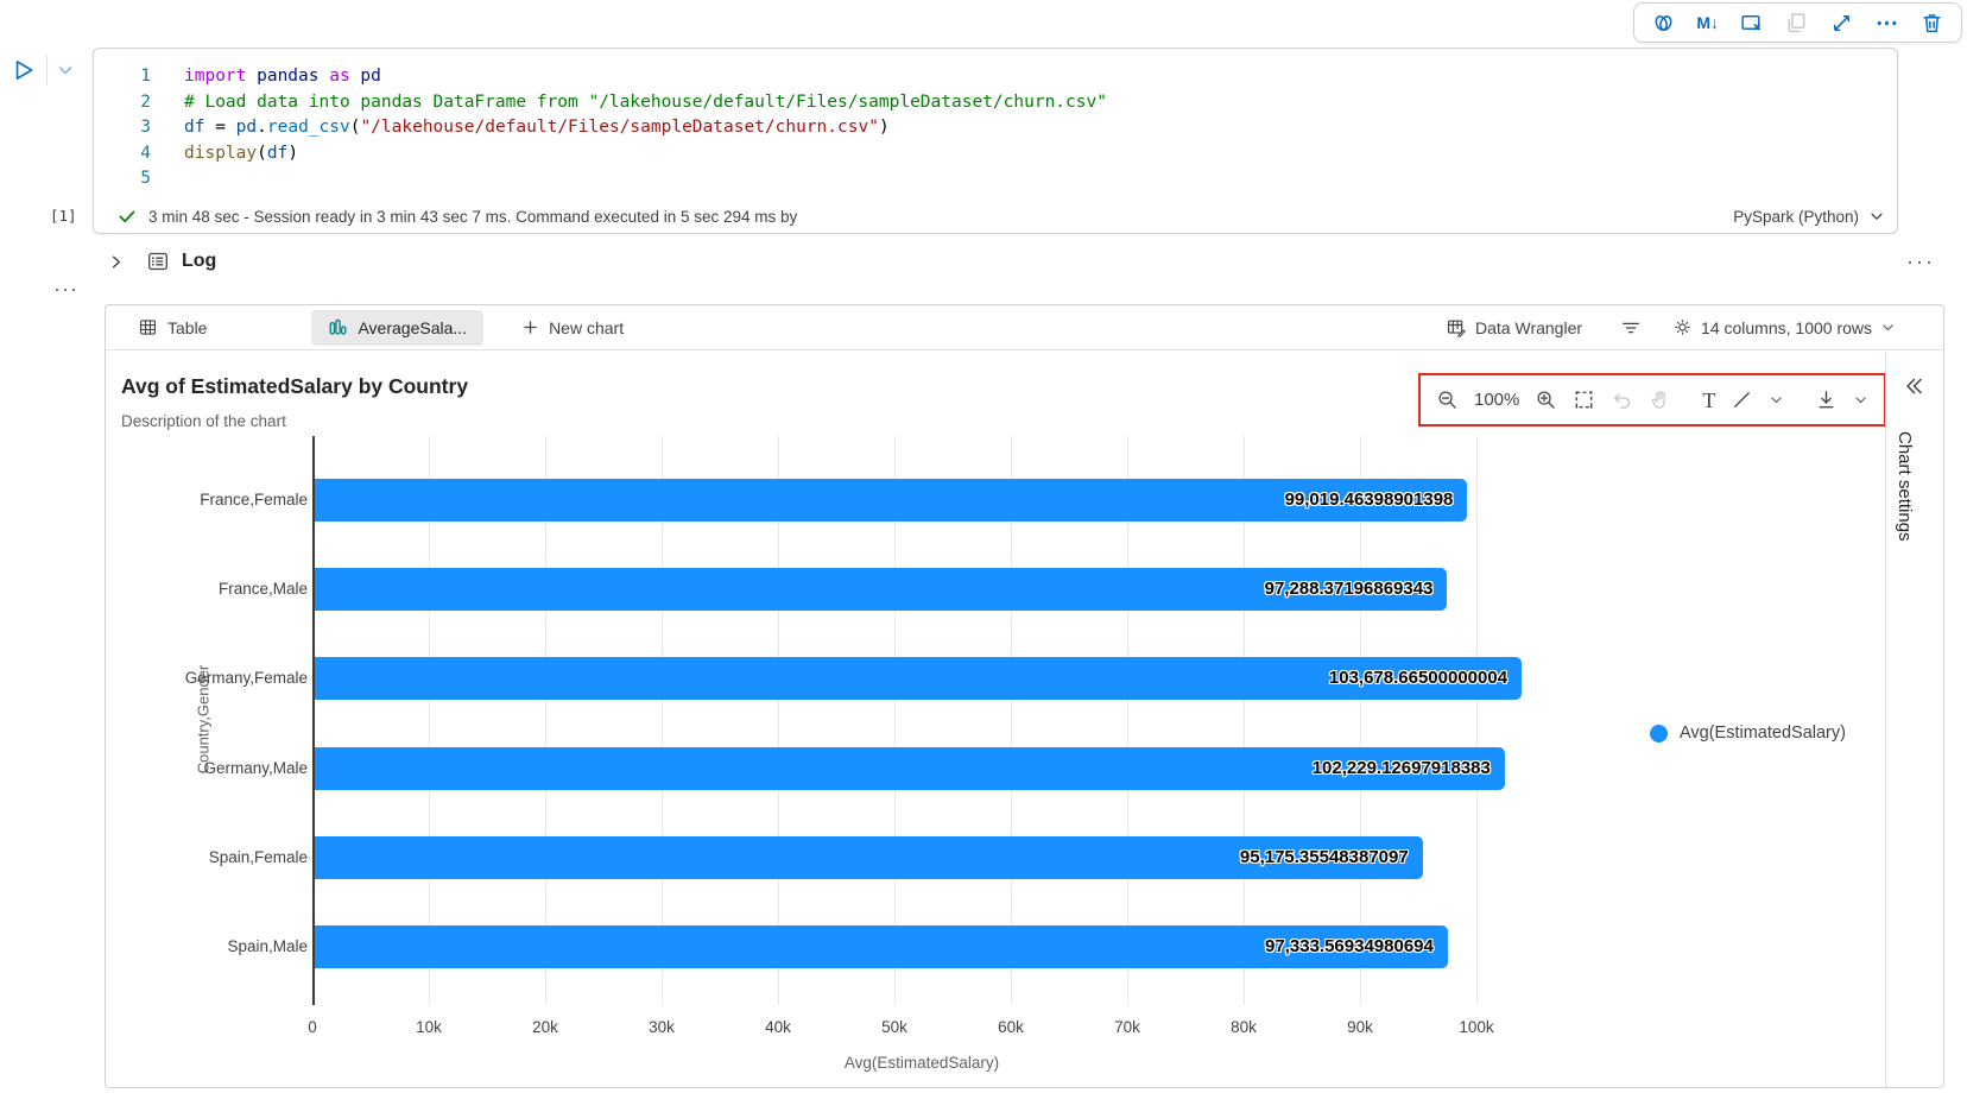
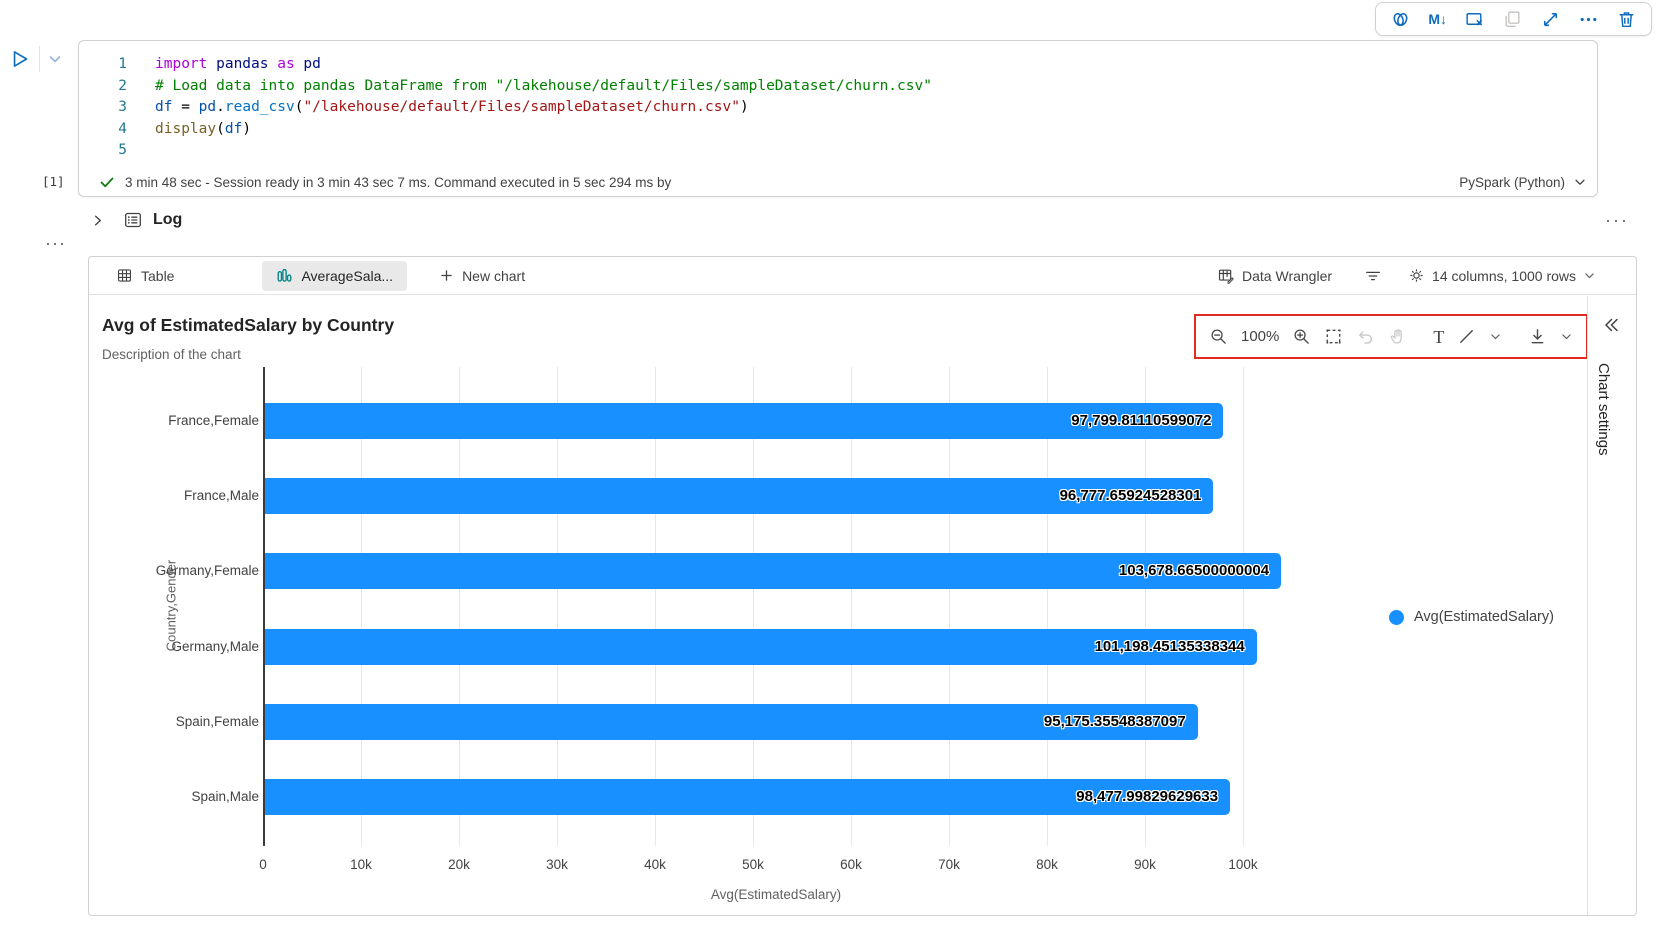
France,Female: 99,019.46398901398 -> 97,799.81110599072
France,Male: 97,288.37196869343 -> 96,777.65924528301
Germany,Male: 102,229.12697918383 -> 101,198.45135338344
Spain,Male: 97,333.56934980694 -> 98,477.99829629633
